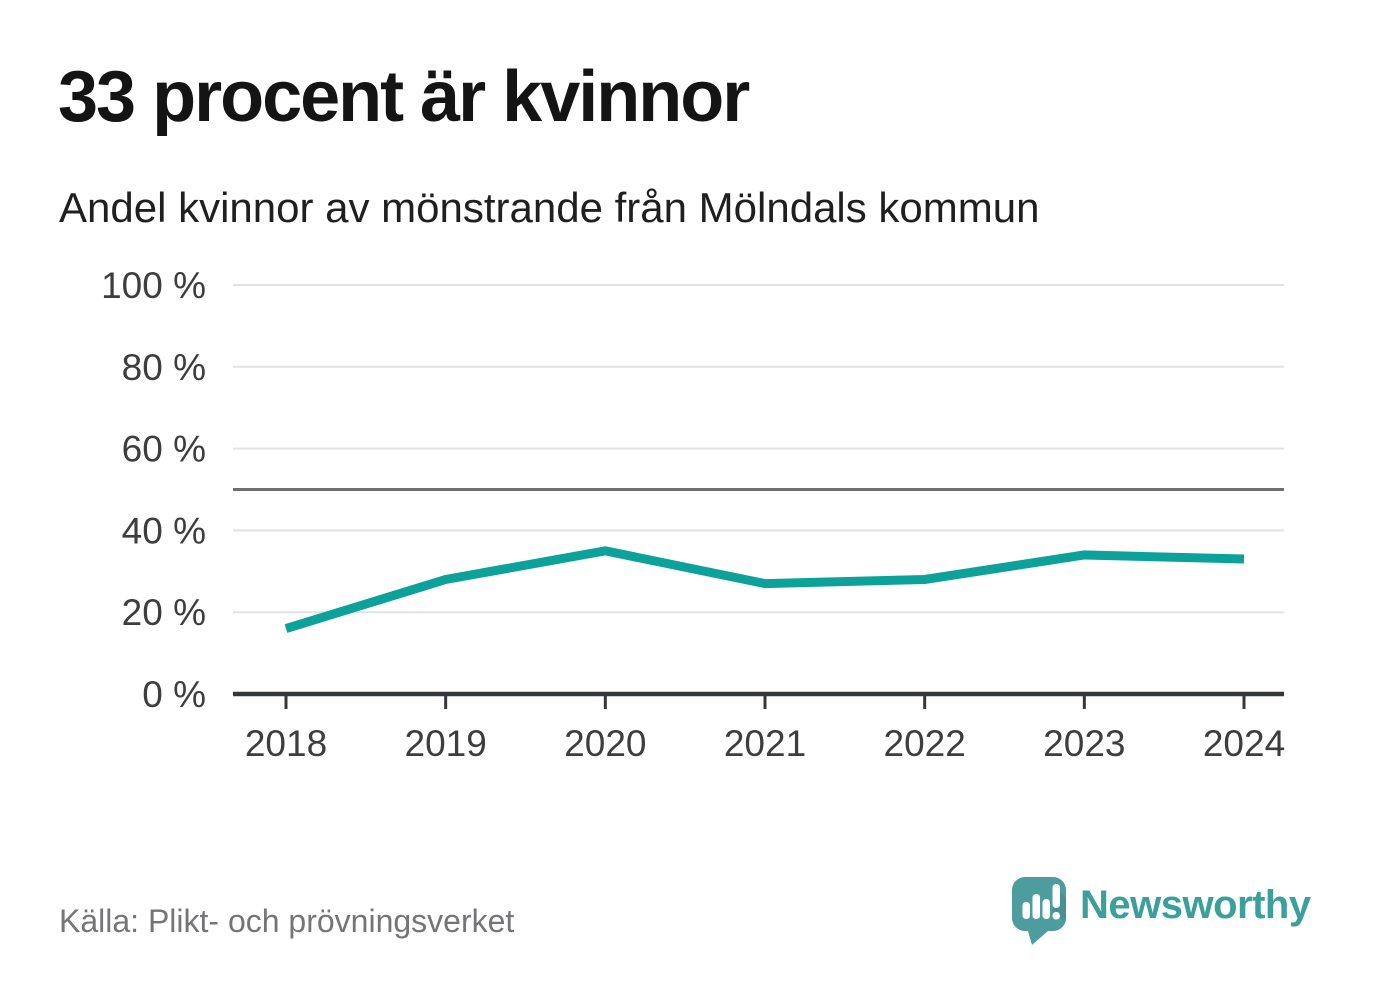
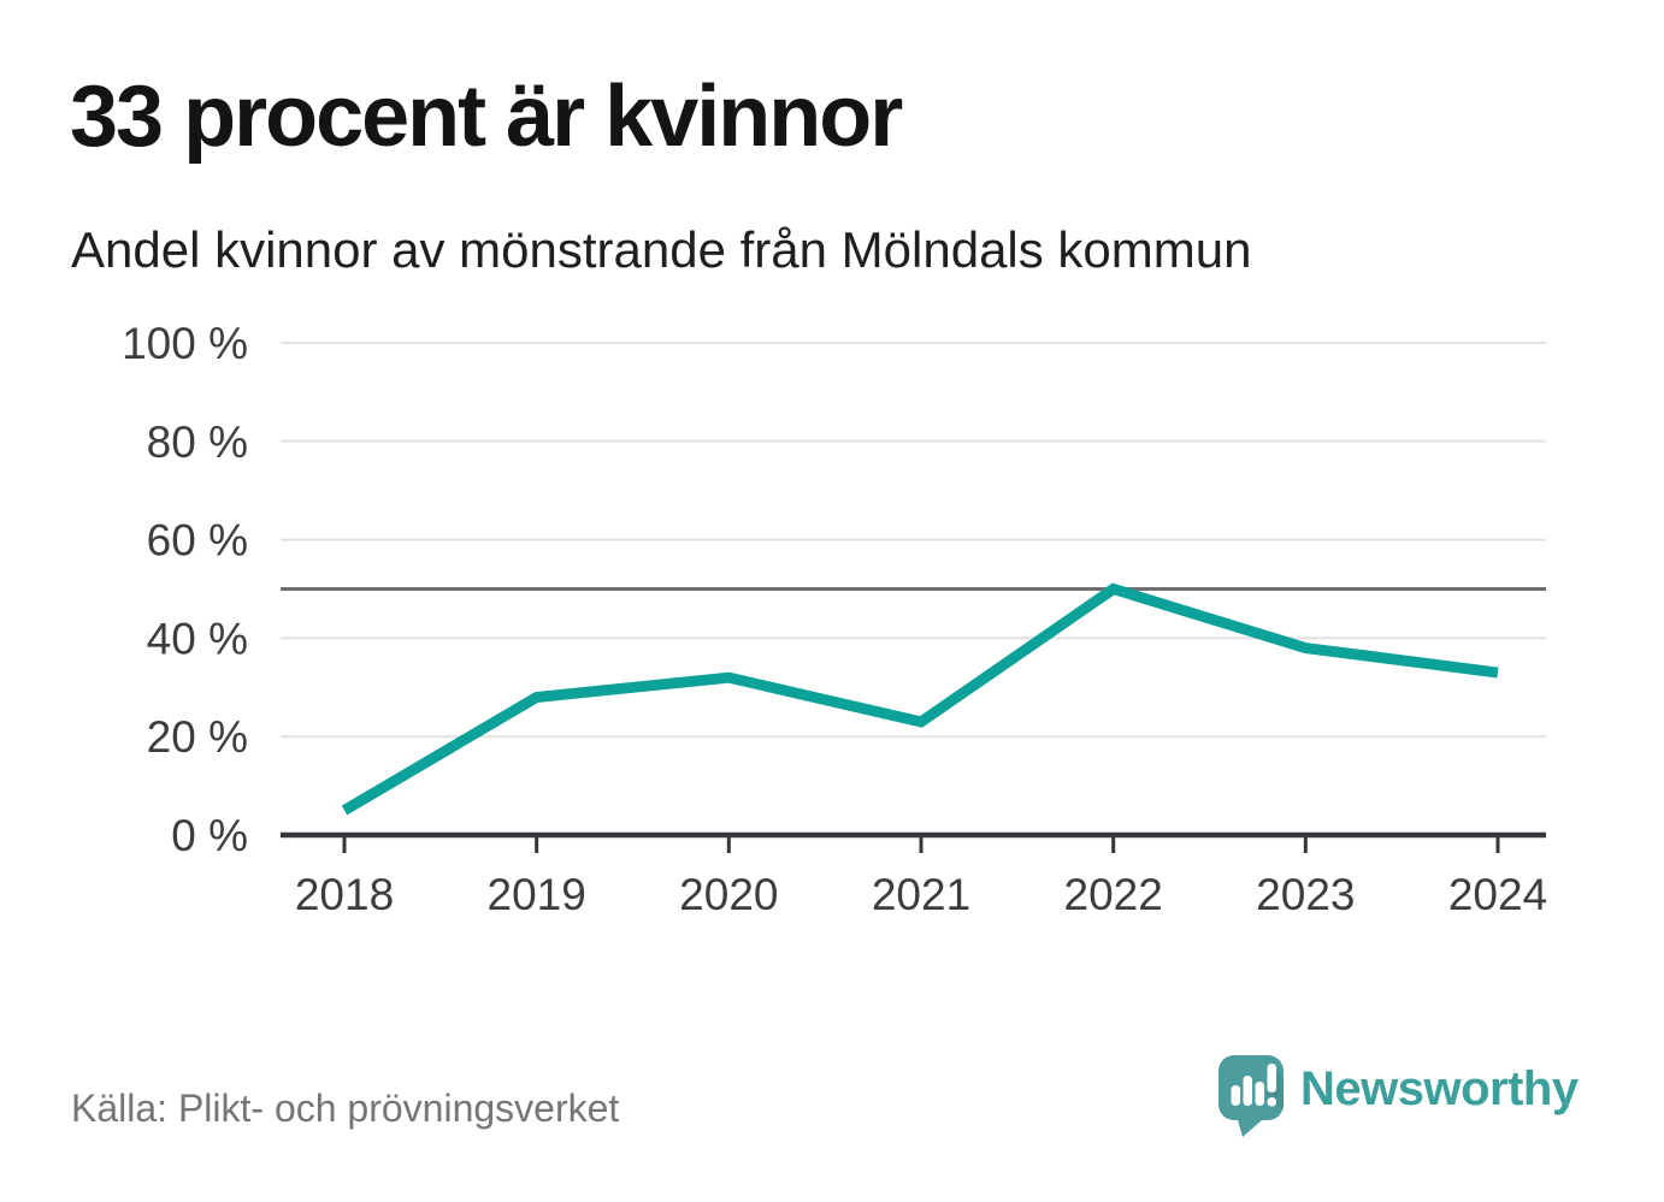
2018: 16% -> 5%
2020: 35% -> 32%
2021: 27% -> 23%
2022: 28% -> 50%
2023: 34% -> 38%
